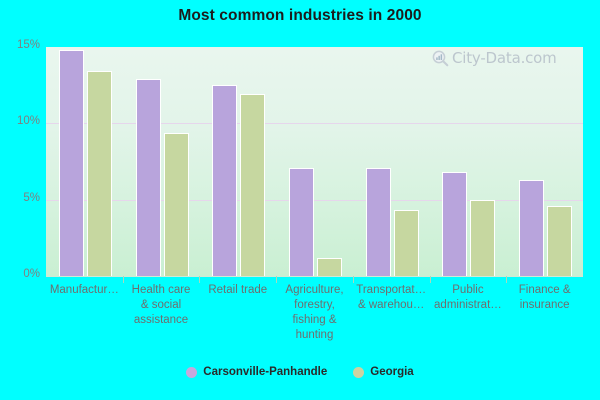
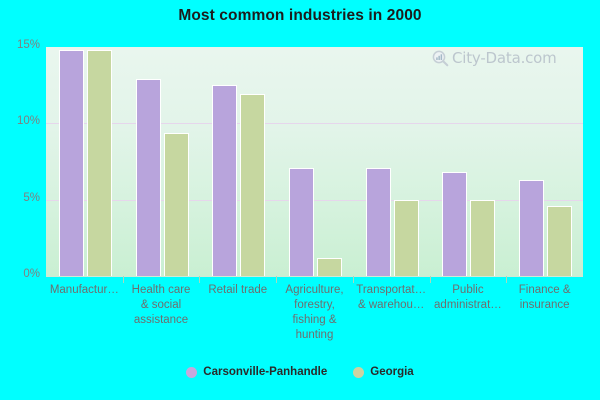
Georgia/Manufactur…: 13.4% -> 14.8%
Georgia/Transportat… & warehou…: 4.3% -> 5.0%
